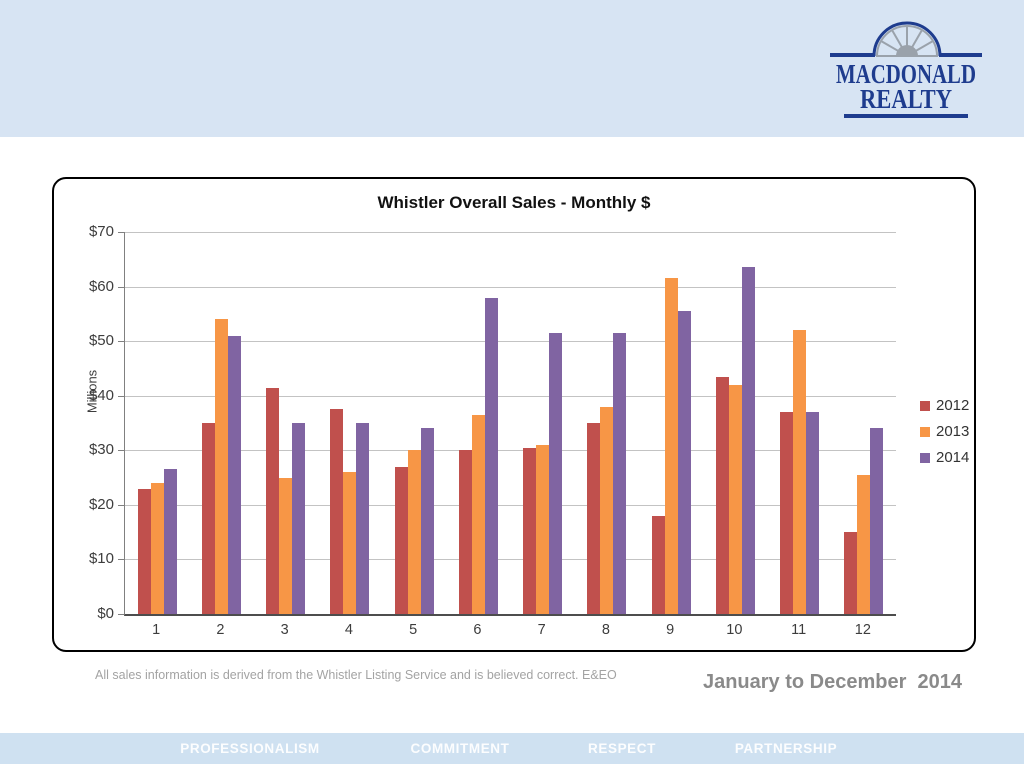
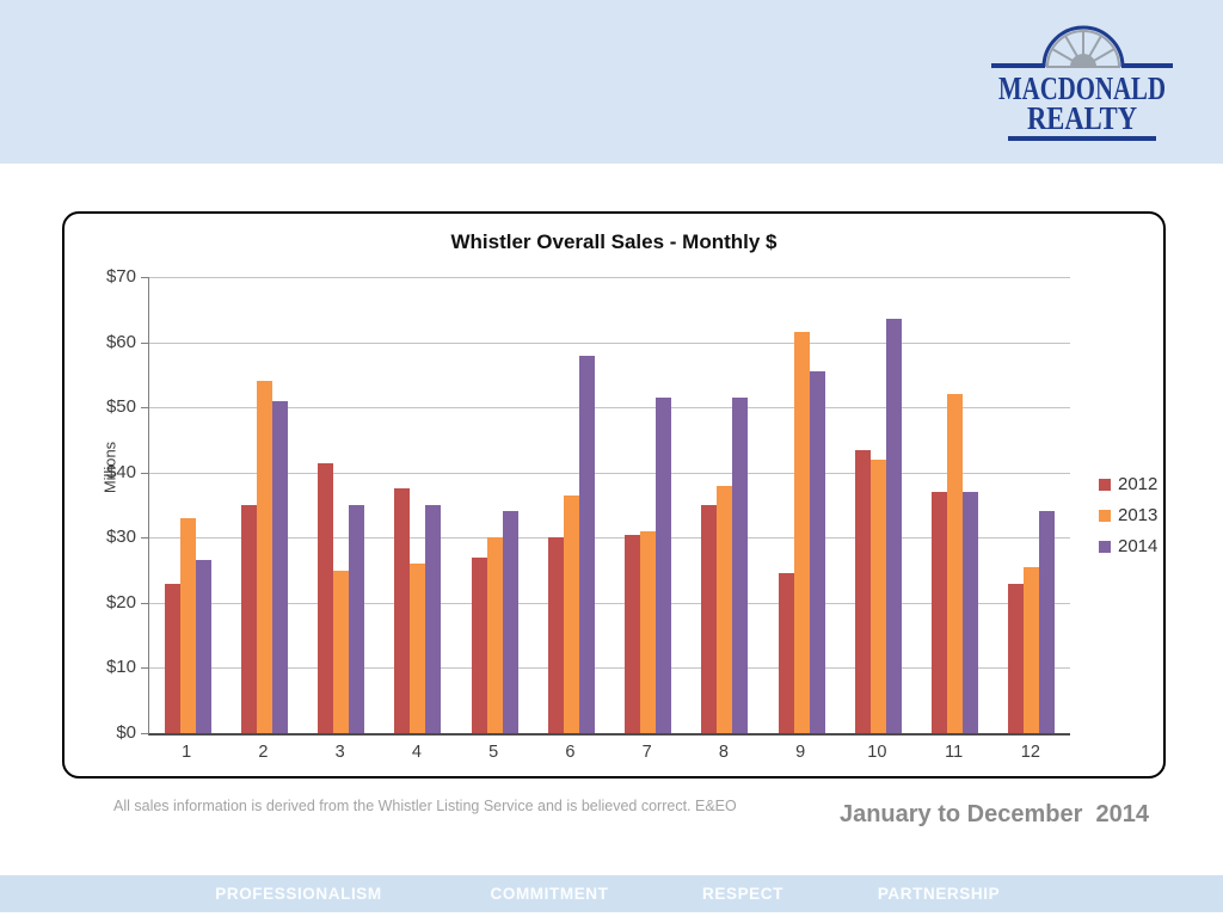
2013/1: $24 -> $33
2012/9: $18 -> $24
2012/12: $15 -> $23
